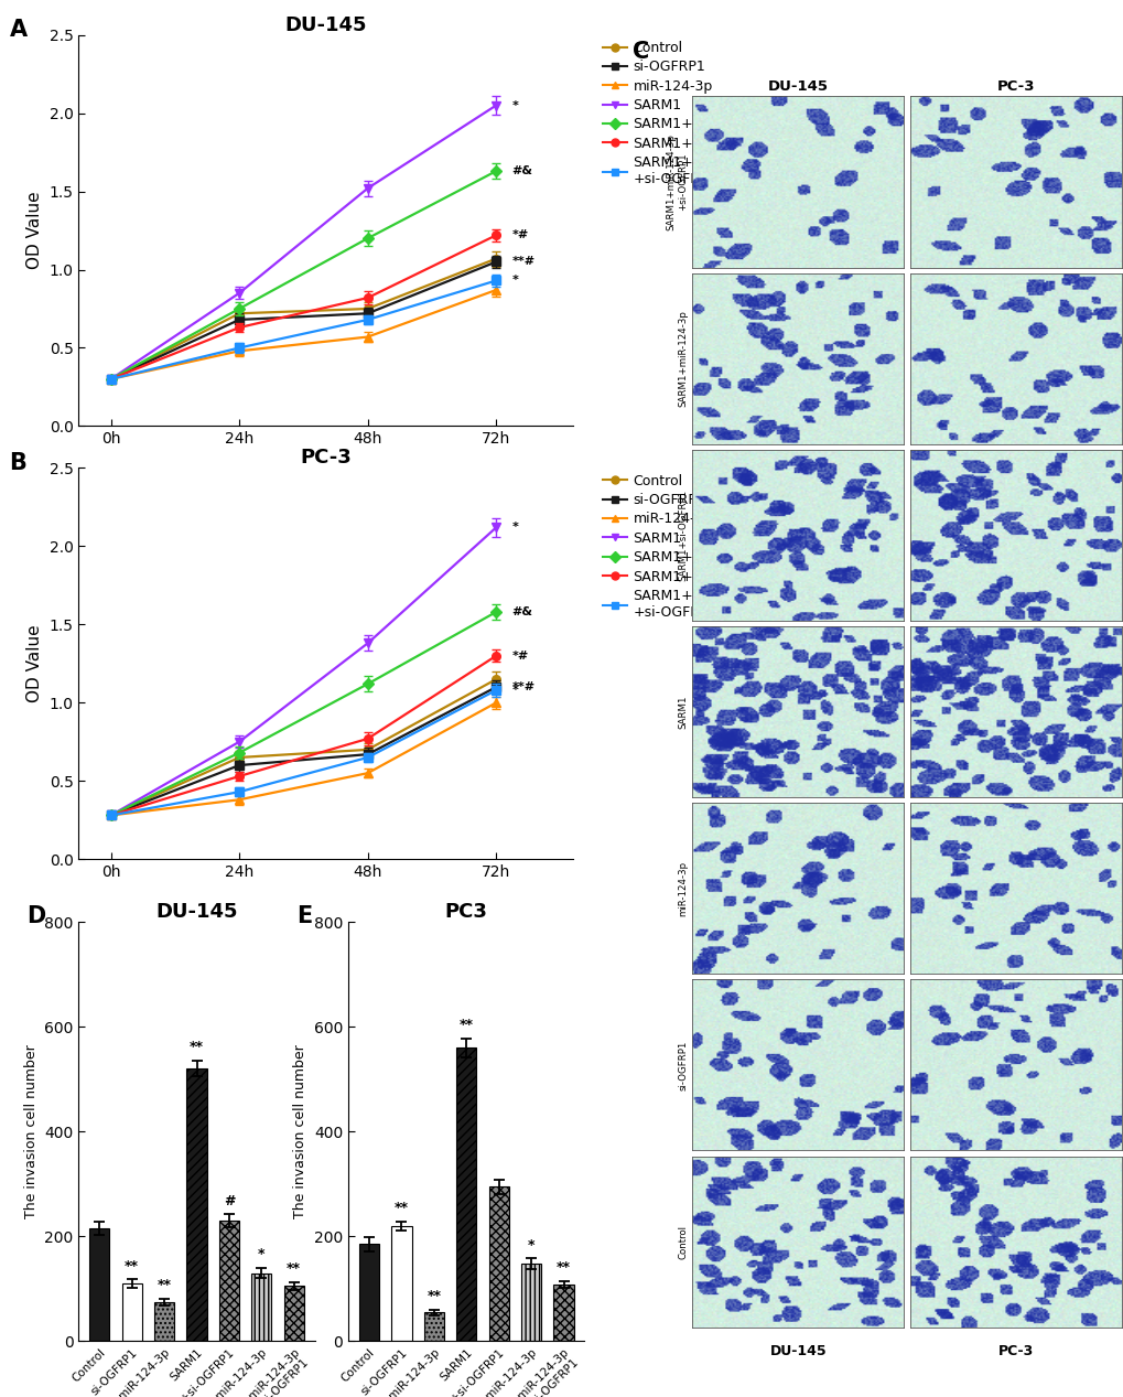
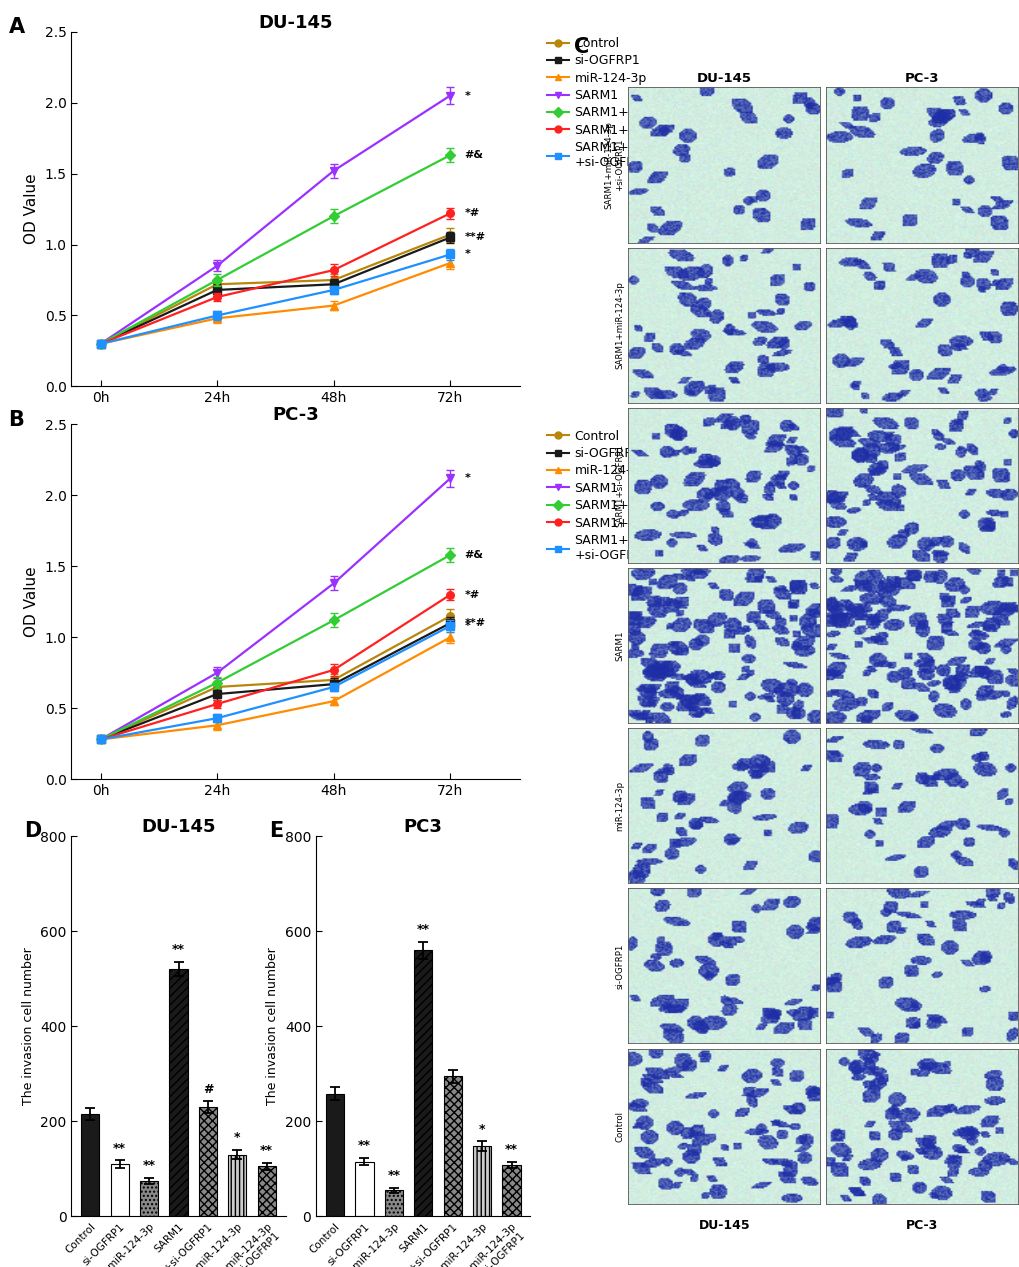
PC3/Control: 185 -> 258
PC3/si-OGFRP1: 220 -> 115
